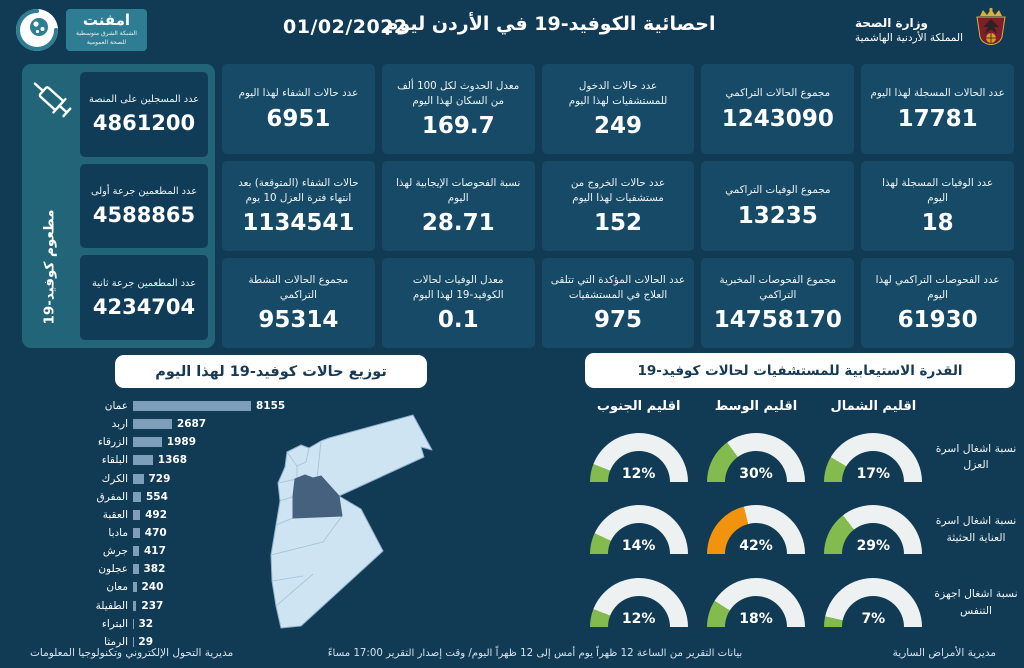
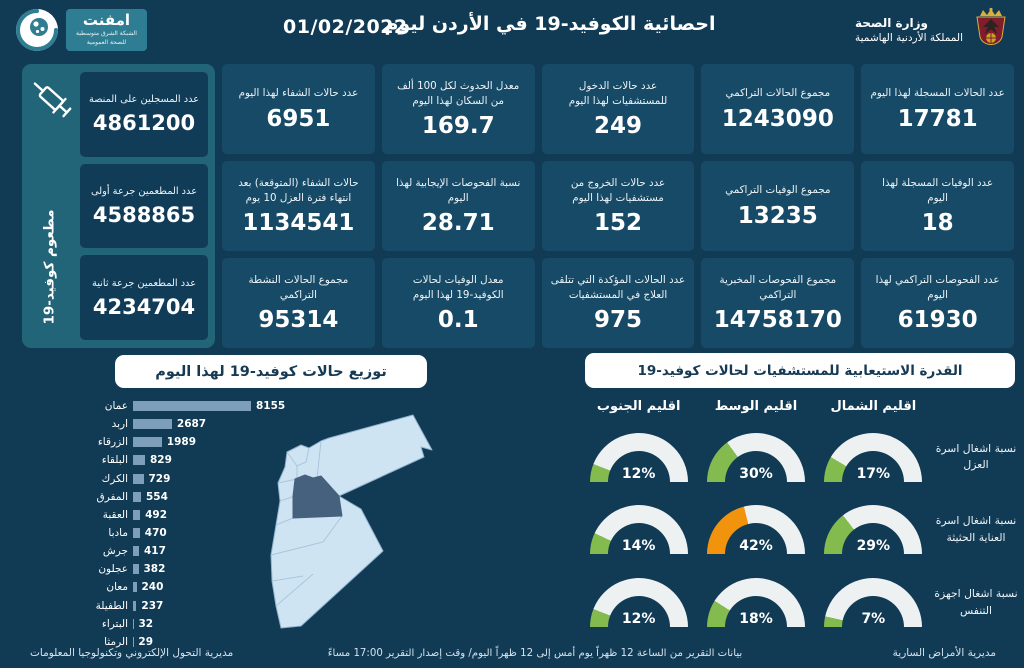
توزيع حالات كوفيد-19 لهذا اليوم/البلقاء: 1368 -> 829
